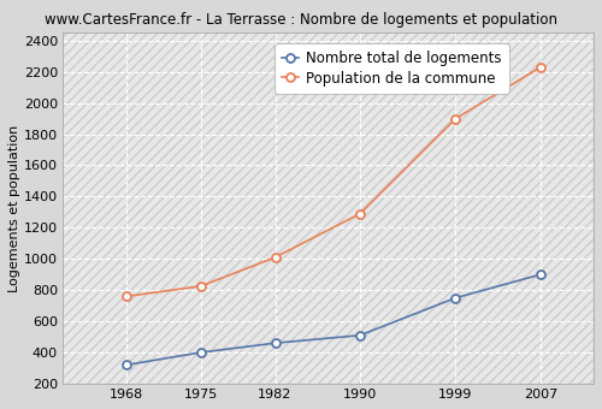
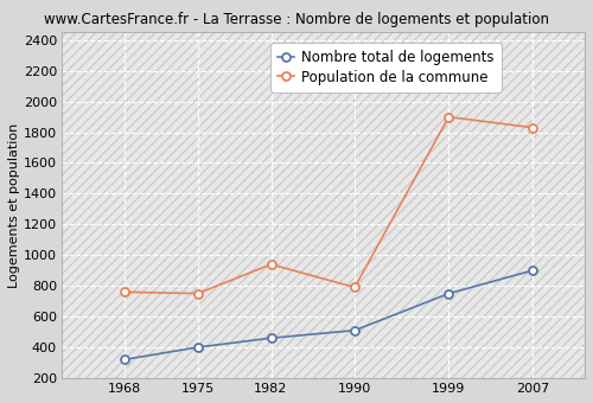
Population de la commune/1975: 820 -> 750
Population de la commune/1982: 1010 -> 940
Population de la commune/1990: 1290 -> 790
Population de la commune/2007: 2230 -> 1830
